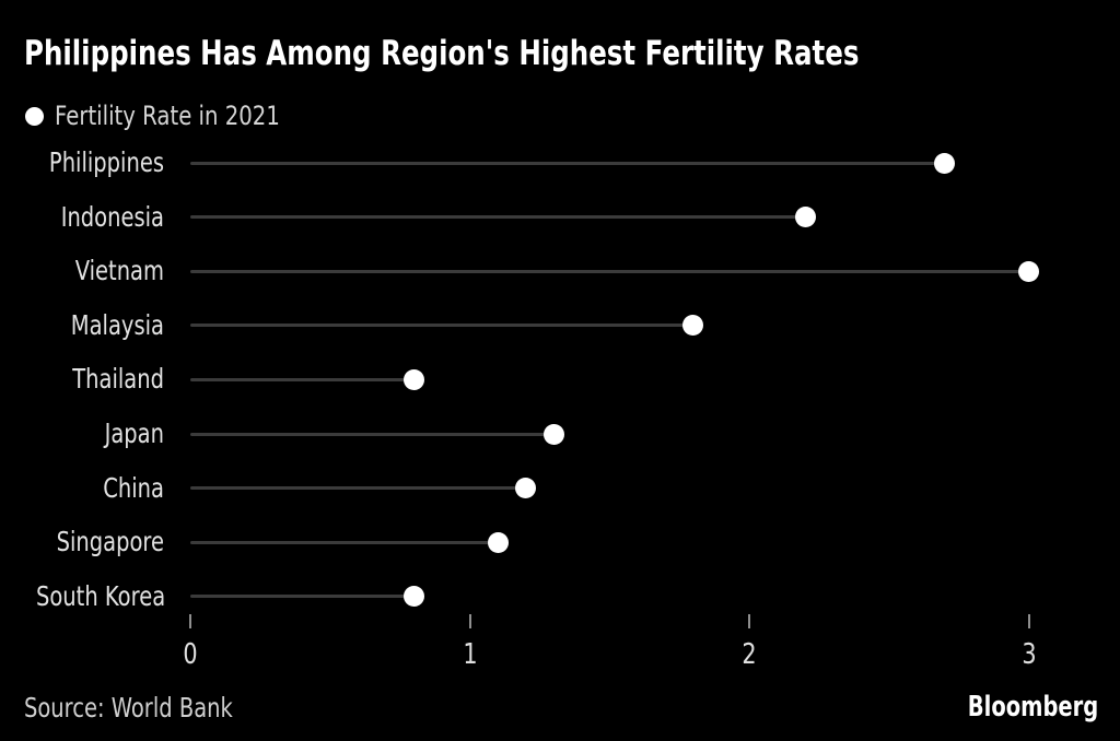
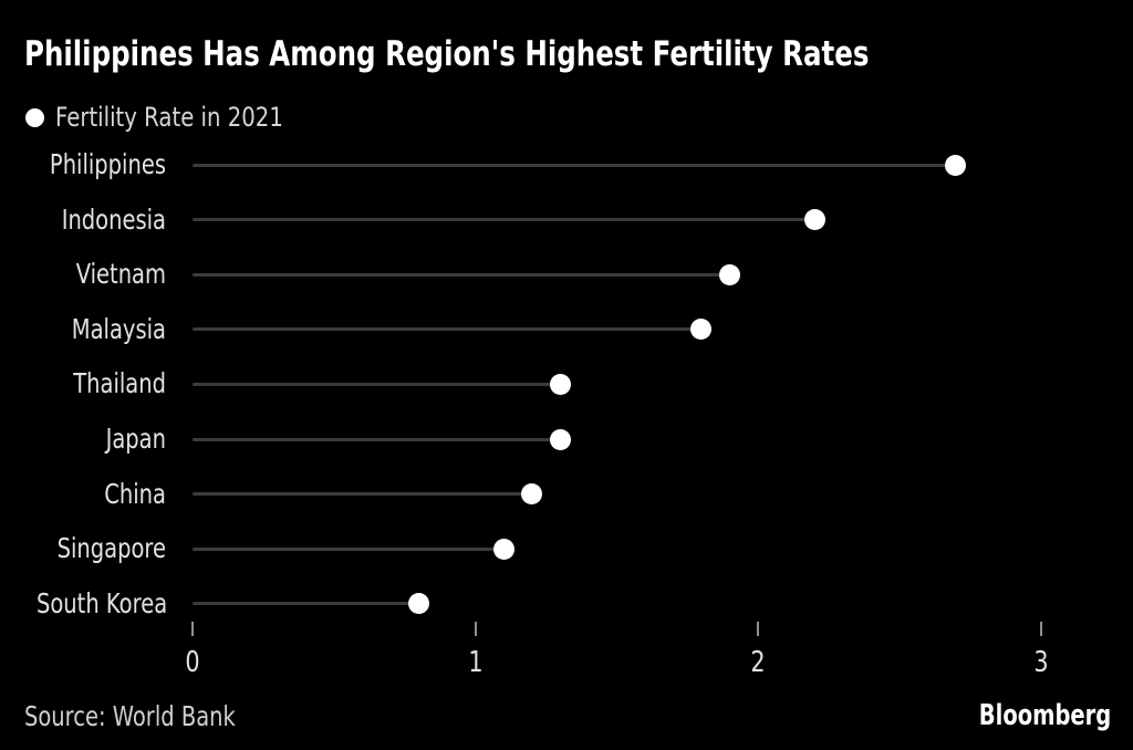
Vietnam: 3.0 -> 1.9
Thailand: 0.8 -> 1.3
